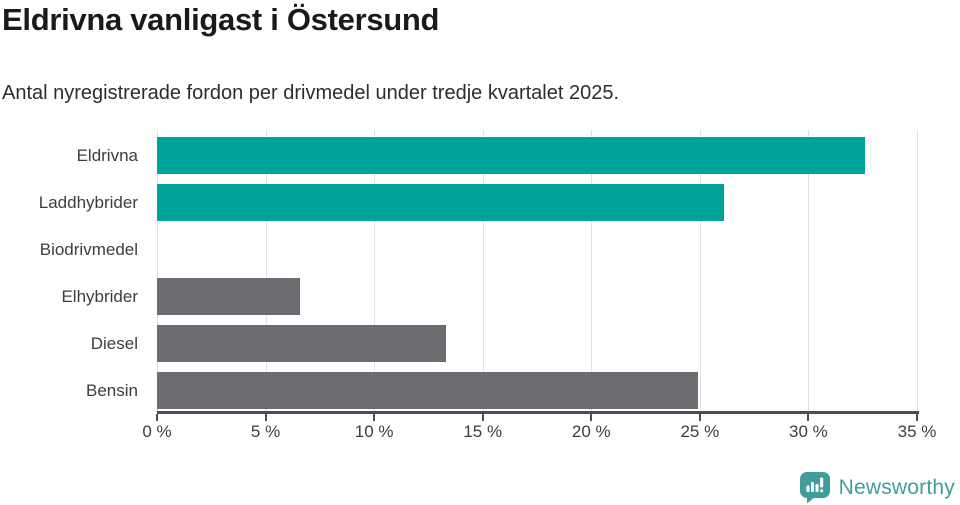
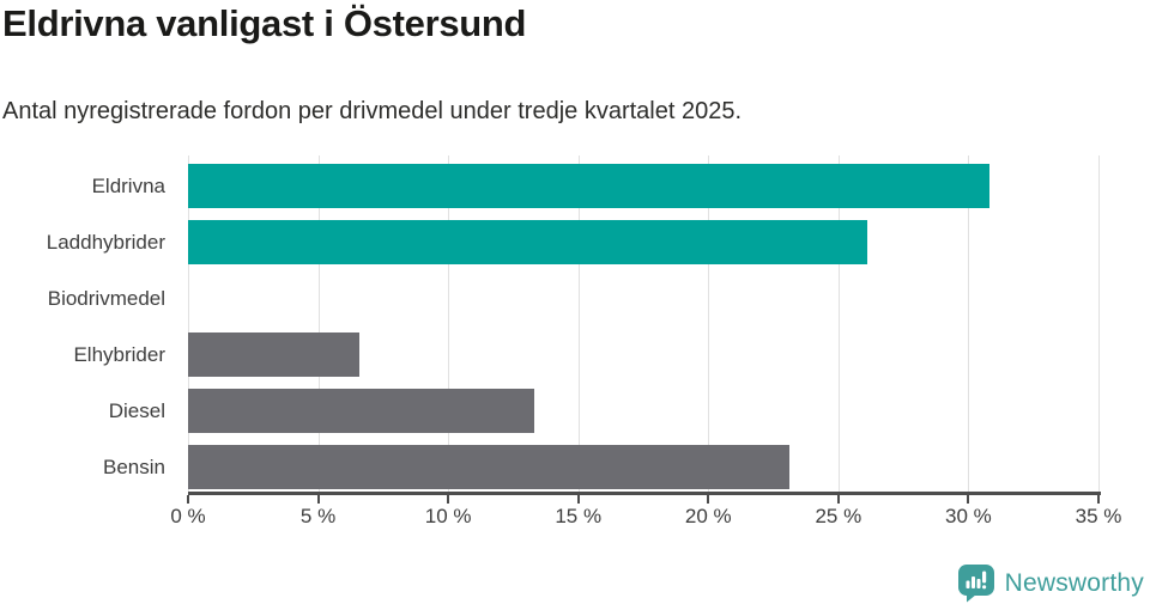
Eldrivna: 32.6% -> 30.8%
Bensin: 24.9% -> 23.1%
